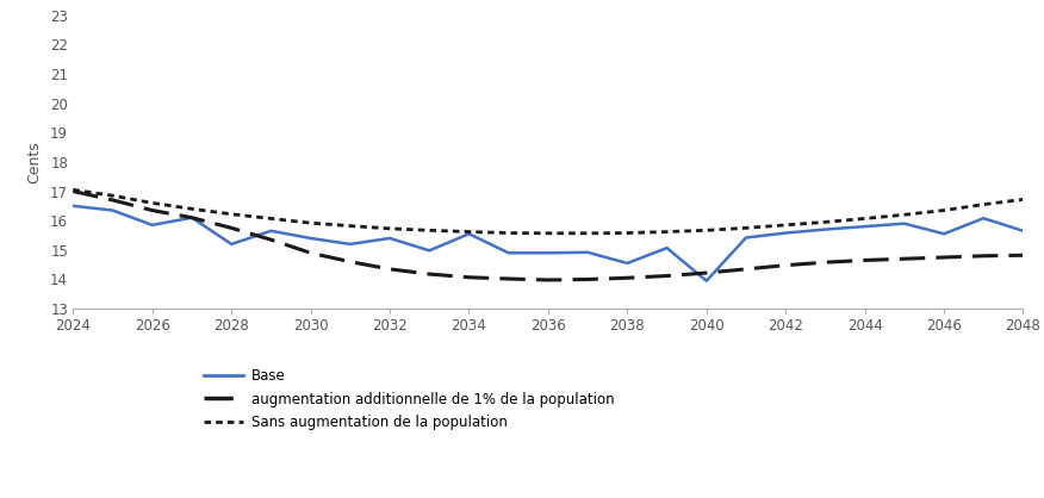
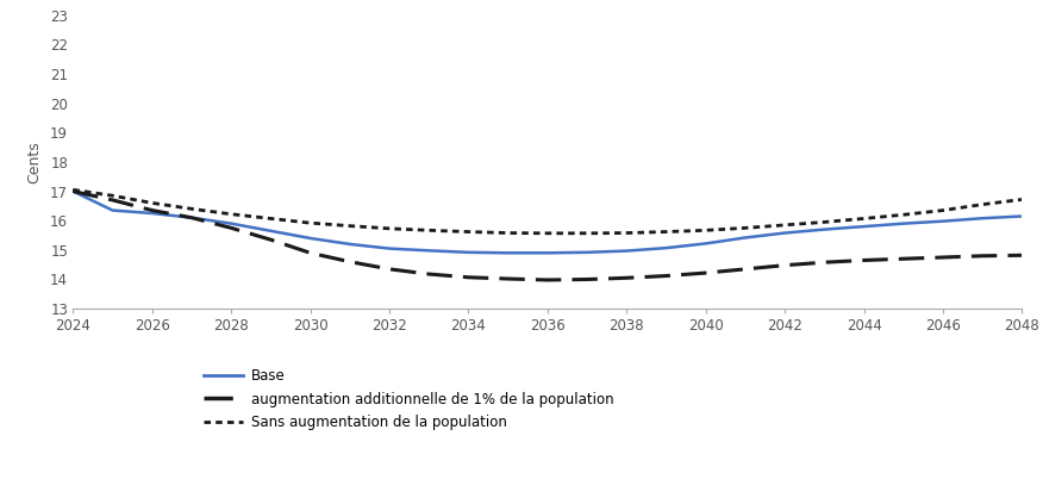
Base/2024: 16.50 -> 17.00
Base/2026: 15.85 -> 16.25
Base/2028: 15.20 -> 15.90
Base/2032: 15.40 -> 15.05
Base/2034: 15.55 -> 14.92
Base/2038: 14.55 -> 14.97
Base/2040: 13.95 -> 15.22
Base/2046: 15.55 -> 15.98
Base/2048: 15.65 -> 16.15
